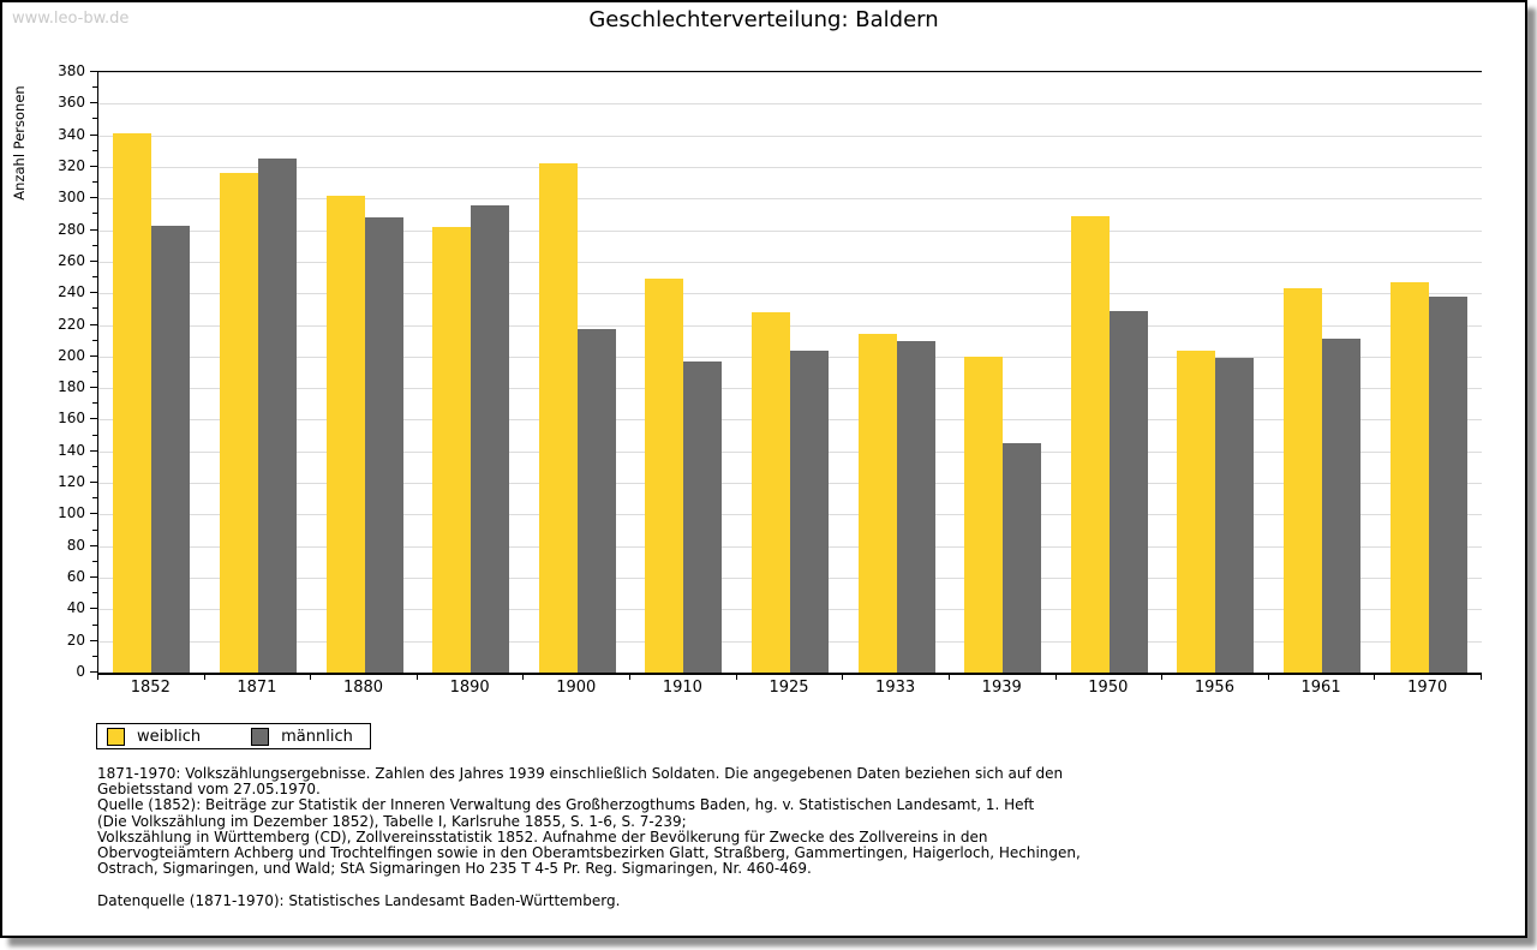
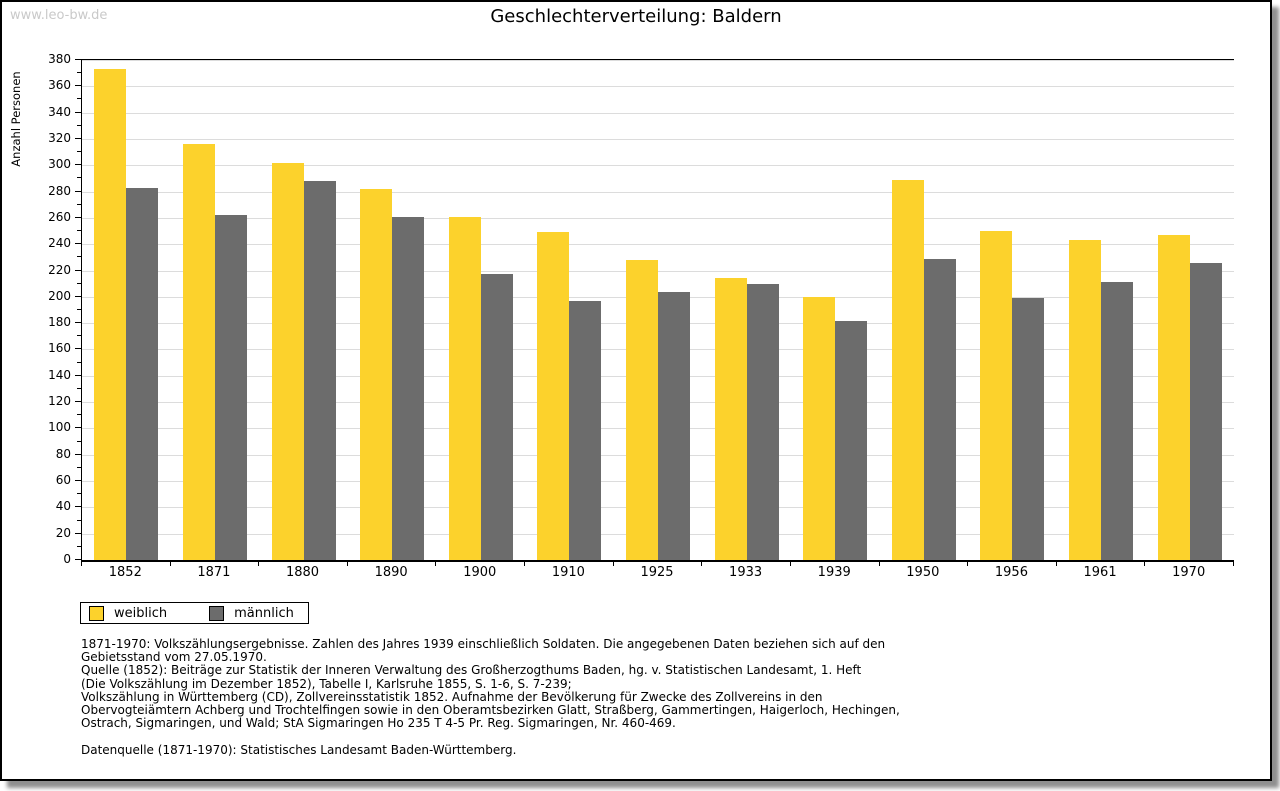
weiblich/1852: 341 -> 373
männlich/1871: 325 -> 262
männlich/1890: 296 -> 261
weiblich/1900: 322 -> 261
männlich/1939: 145 -> 182
weiblich/1956: 204 -> 250
männlich/1970: 238 -> 226
